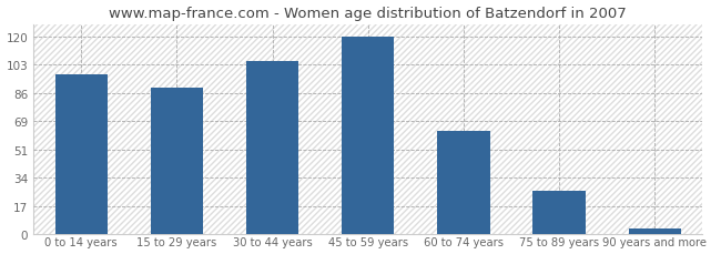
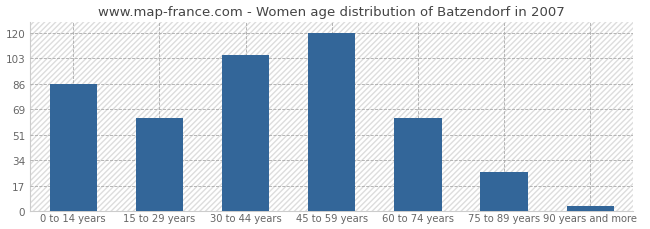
0 to 14 years: 97 -> 86
15 to 29 years: 89 -> 63
